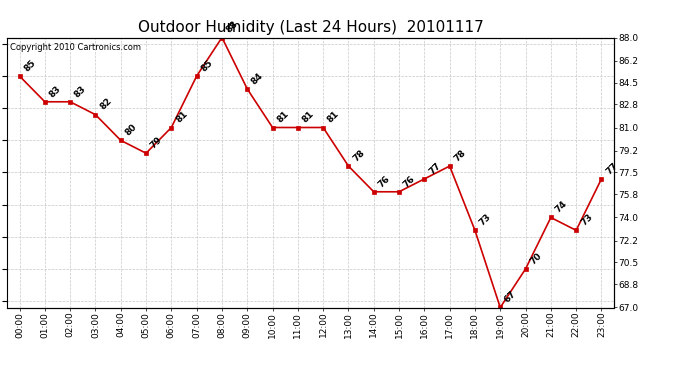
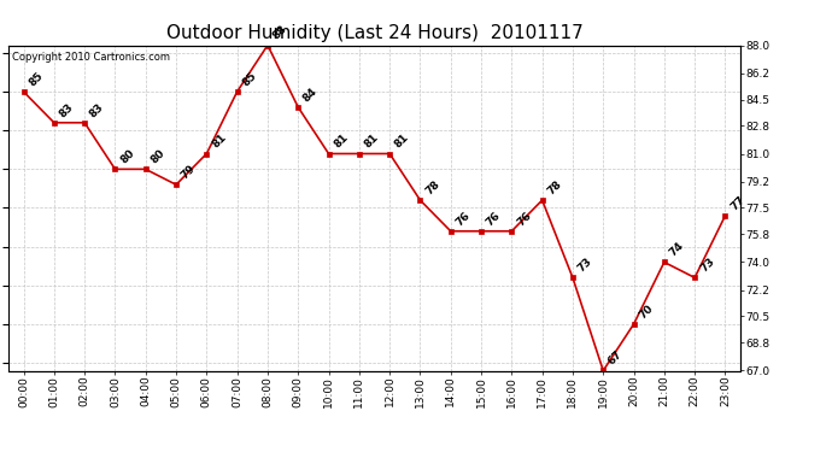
03:00: 82 -> 80
16:00: 77 -> 76
